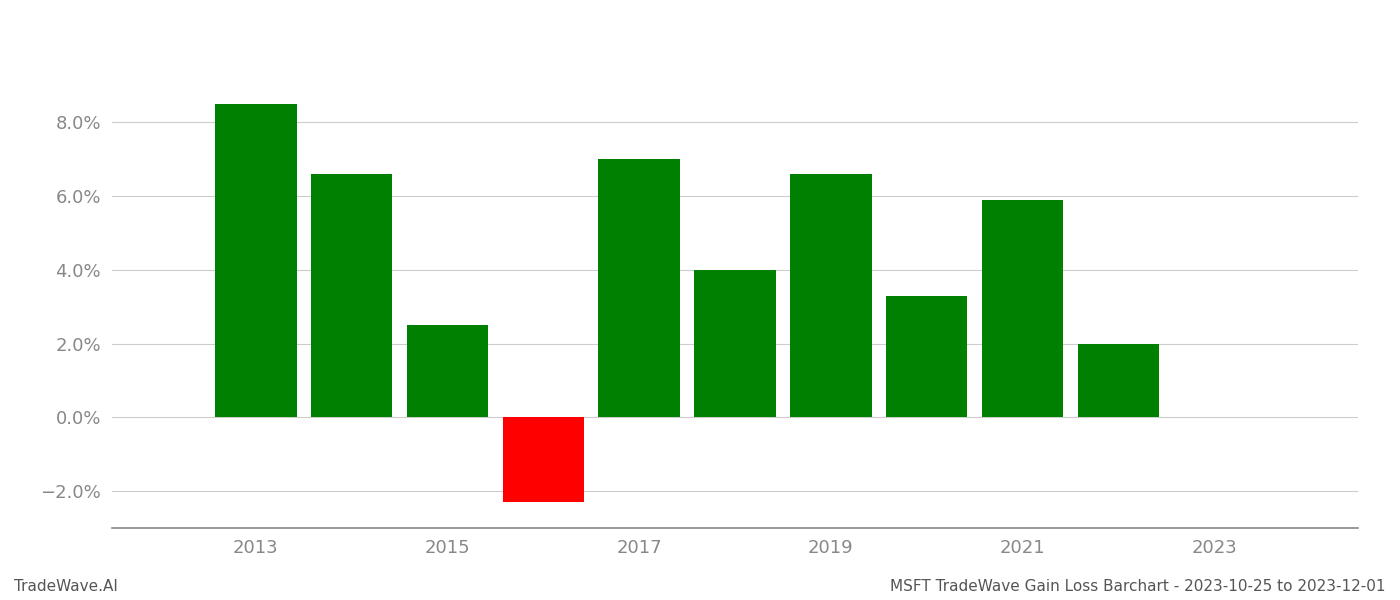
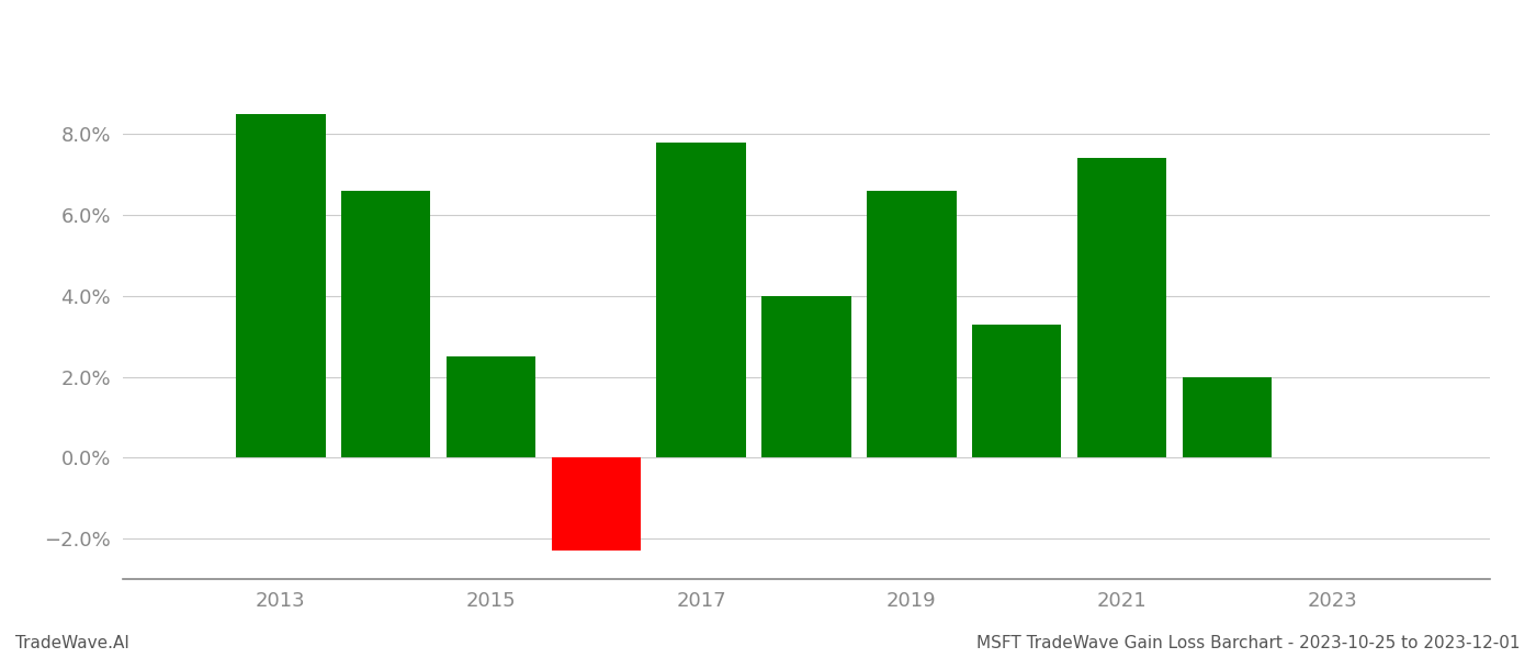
2017: 7.0% -> 7.8%
2021: 5.9% -> 7.4%
